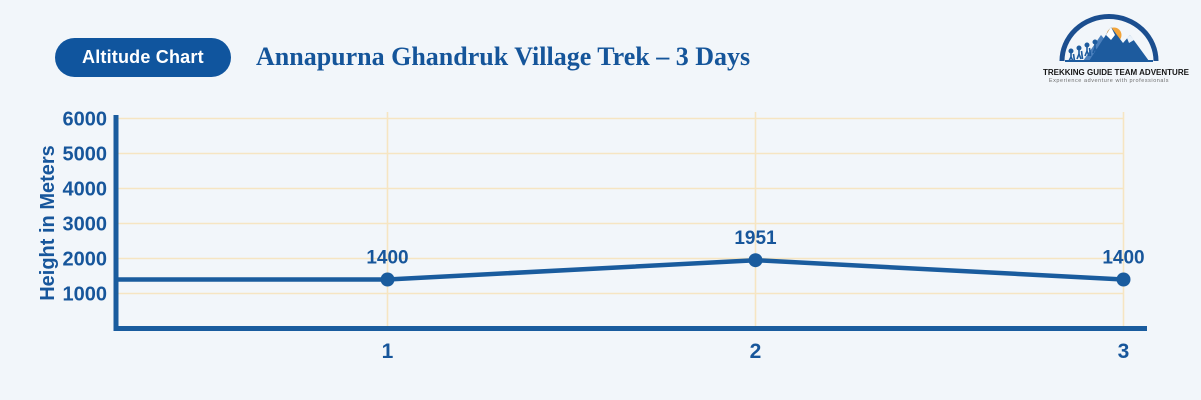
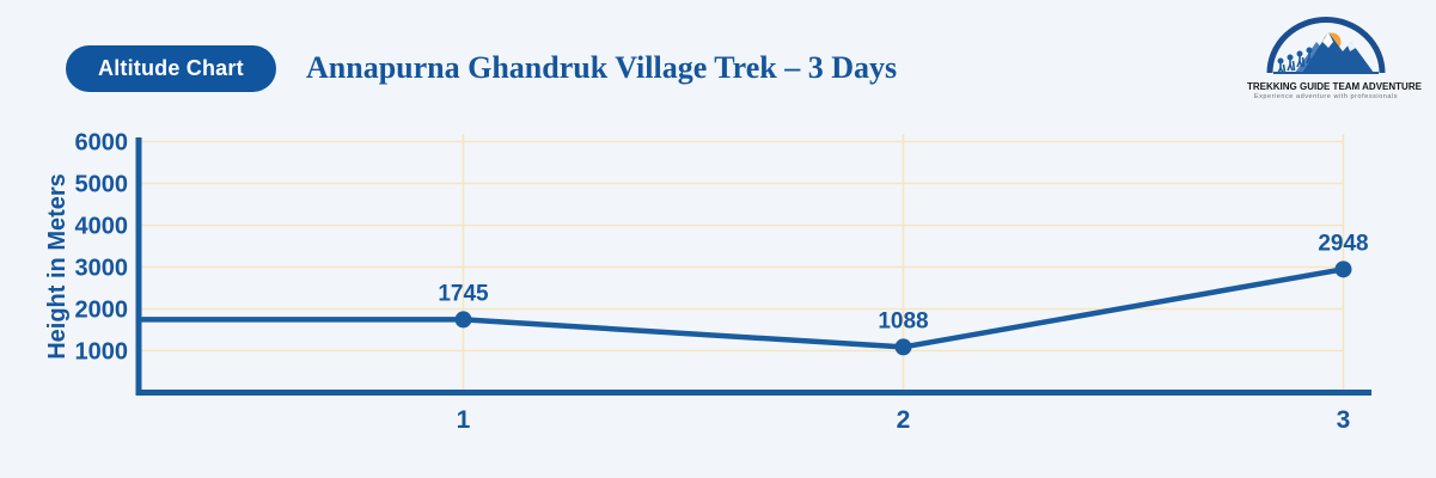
1: 1400 -> 1745
2: 1951 -> 1088
3: 1400 -> 2948
